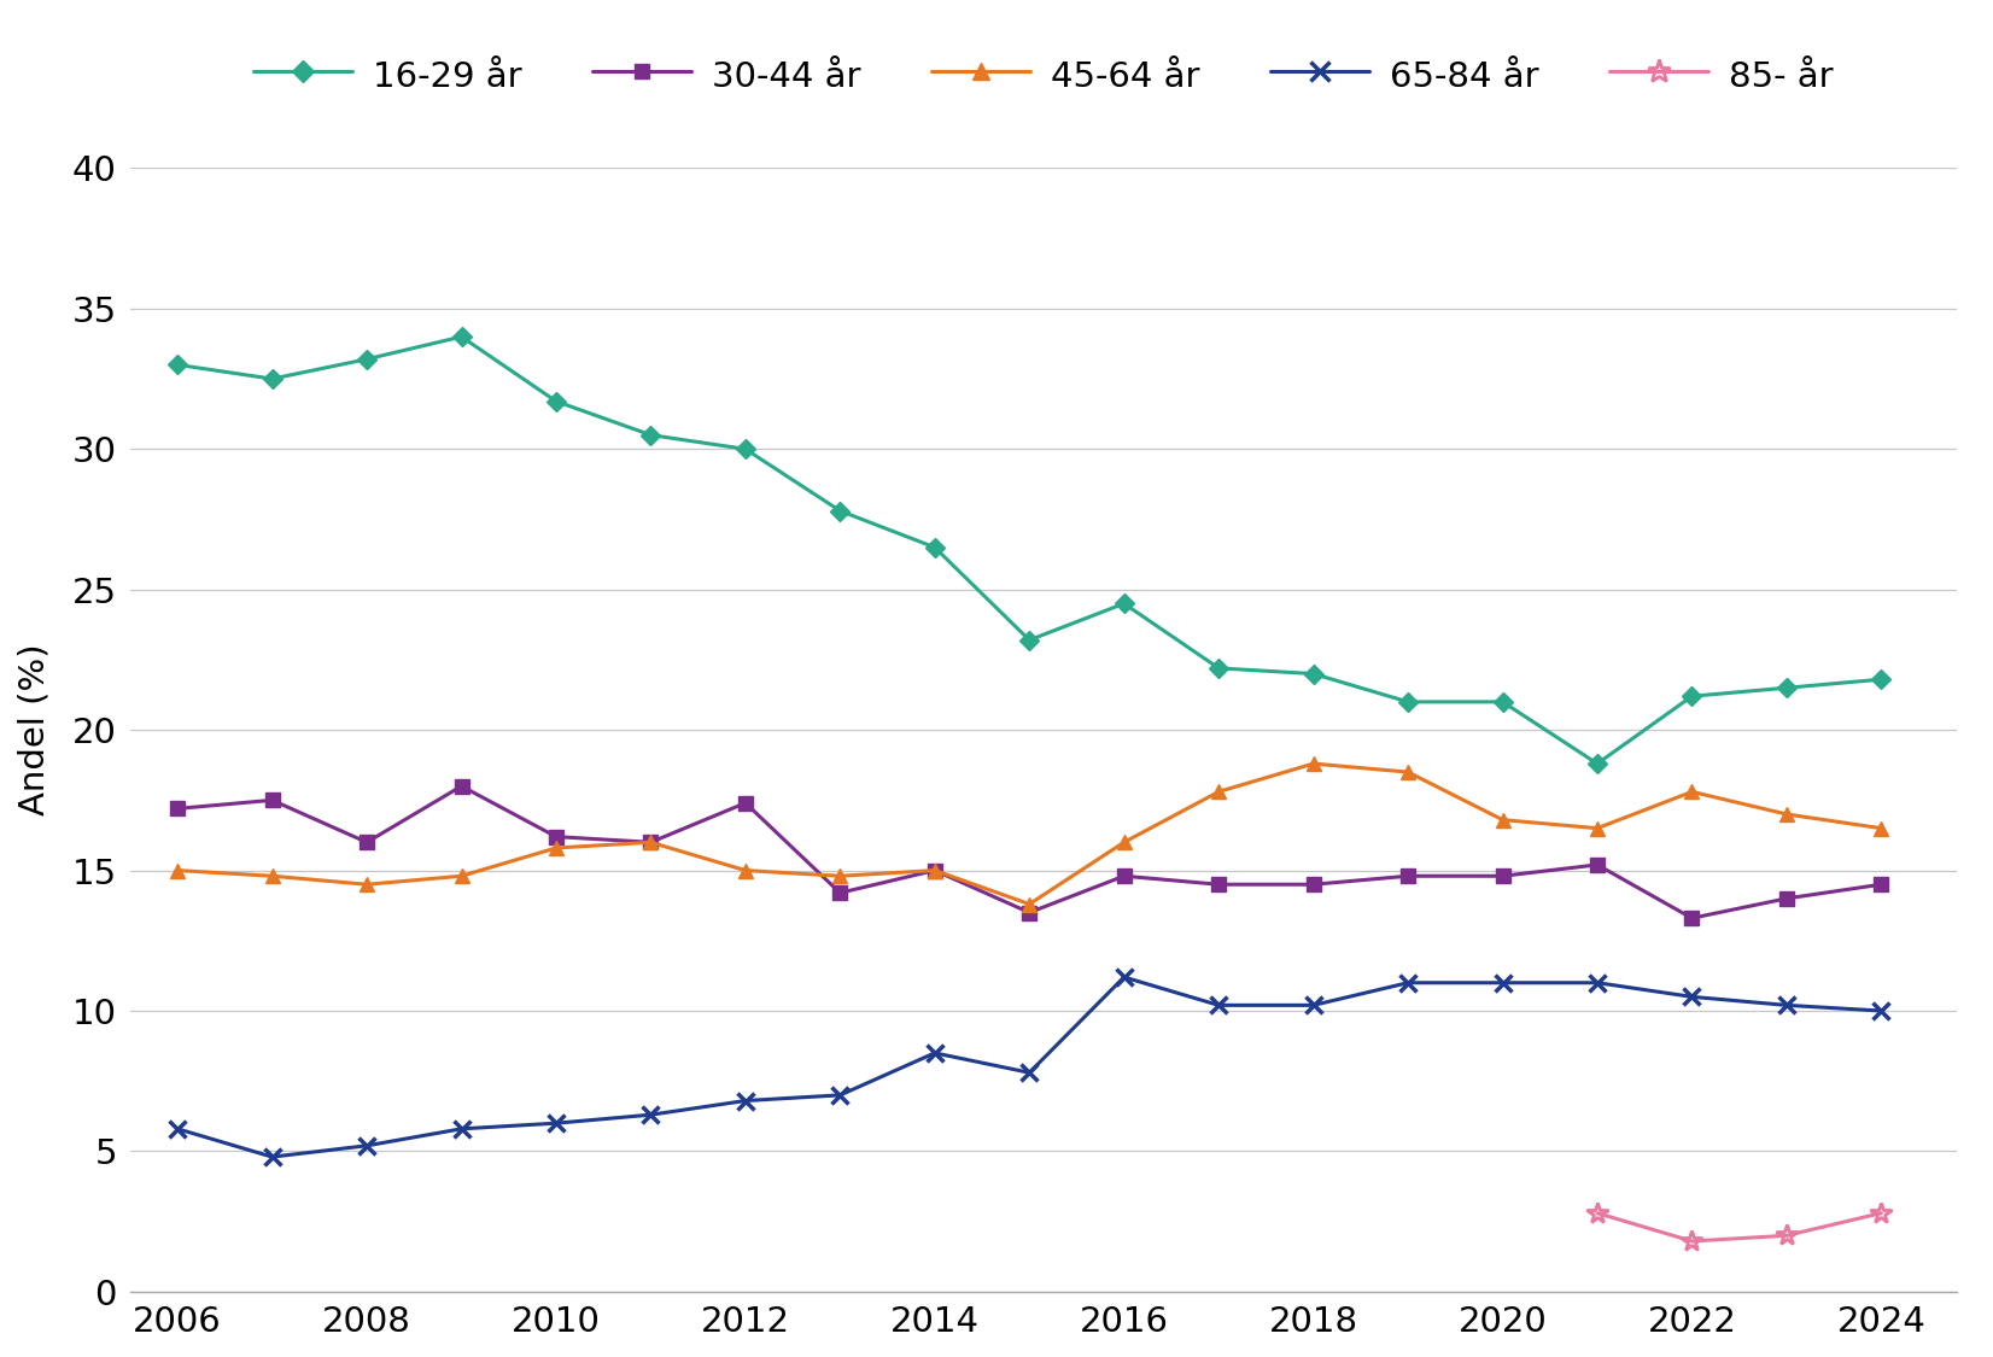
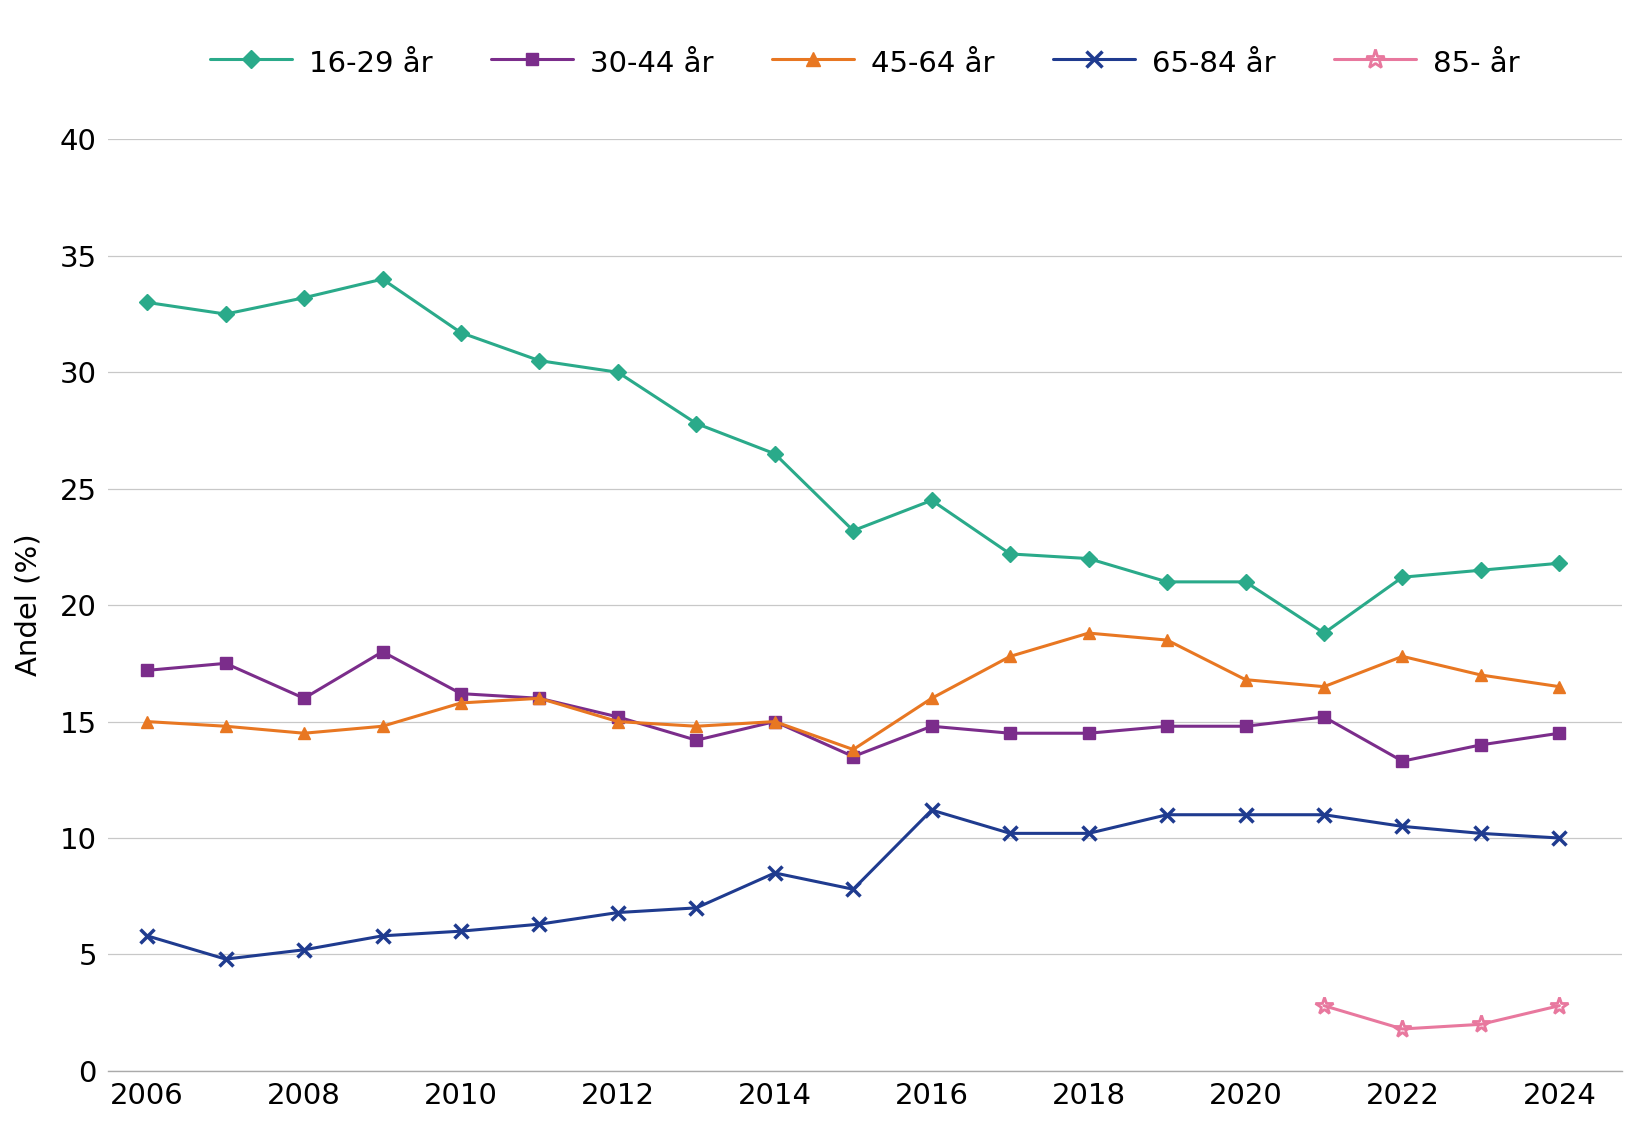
30-44 år/2012: 17.4 -> 15.2
